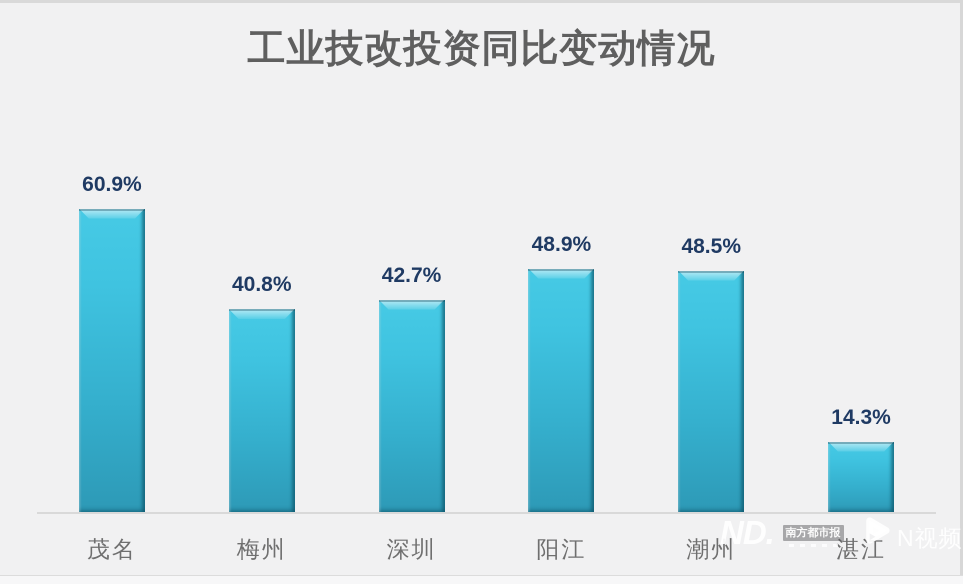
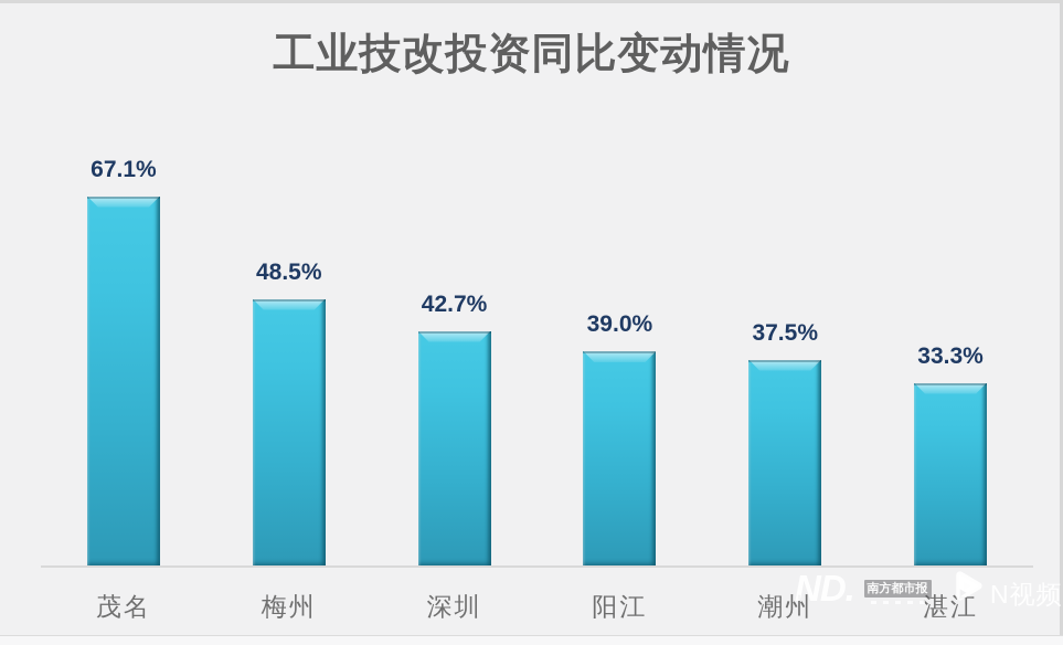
茂名: 60.9% -> 67.1%
梅州: 40.8% -> 48.5%
阳江: 48.9% -> 39.0%
潮州: 48.5% -> 37.5%
湛江: 14.3% -> 33.3%
